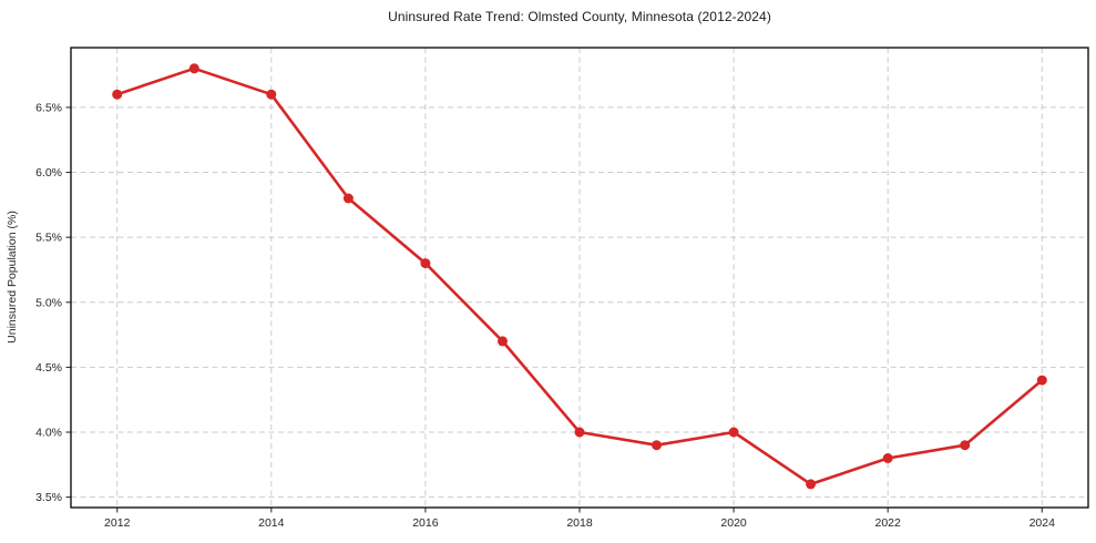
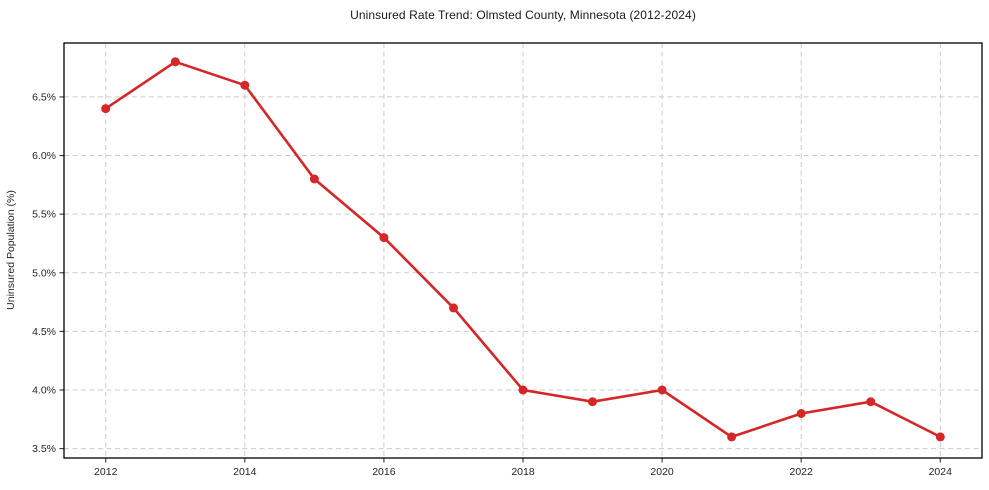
2012: 6.6% -> 6.4%
2024: 4.4% -> 3.6%
